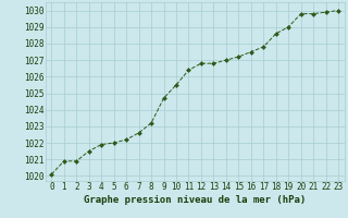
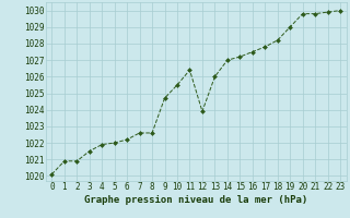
8: 1023.2 -> 1022.6
12: 1026.8 -> 1023.9
13: 1026.8 -> 1026.0
18: 1028.6 -> 1028.2
